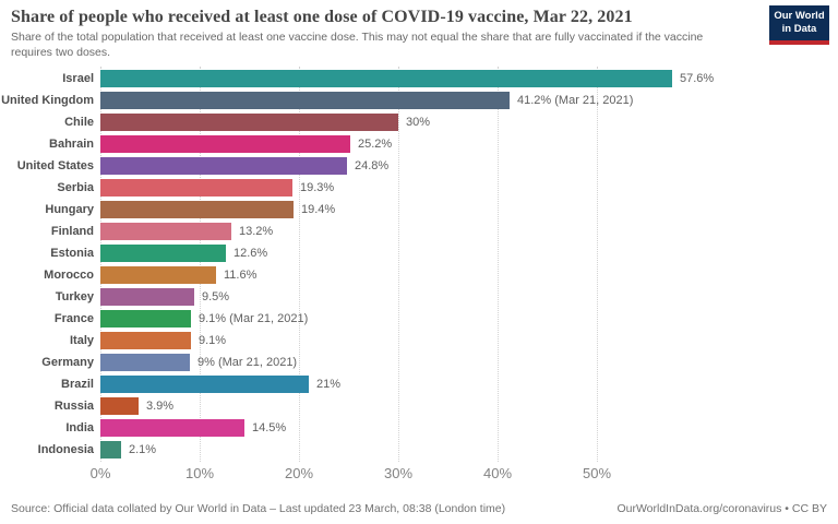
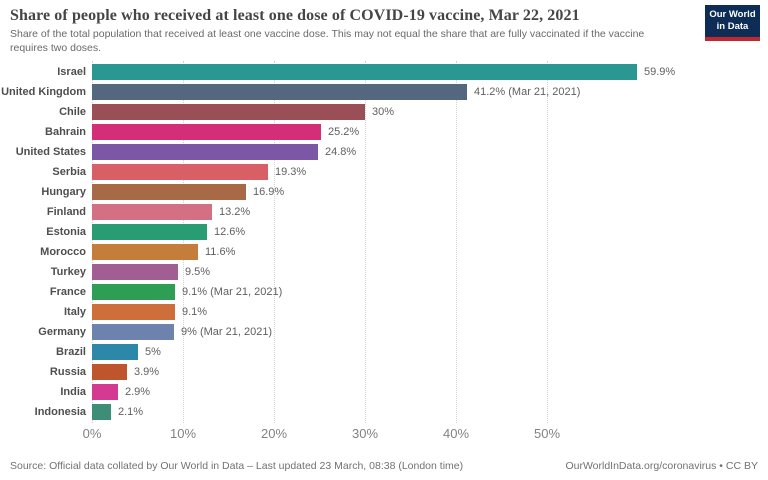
Israel: 57.6% -> 59.9%
Hungary: 19.4% -> 16.9%
Brazil: 21% -> 5%
India: 14.5% -> 2.9%
